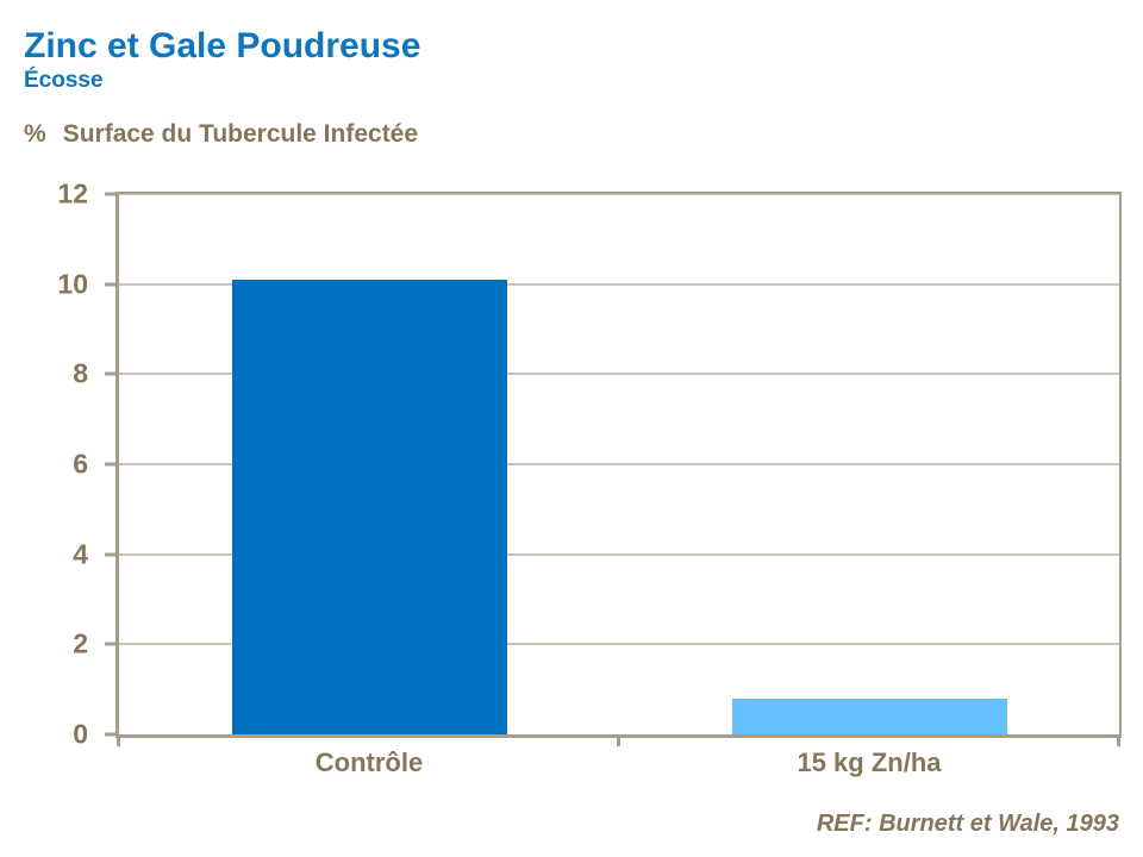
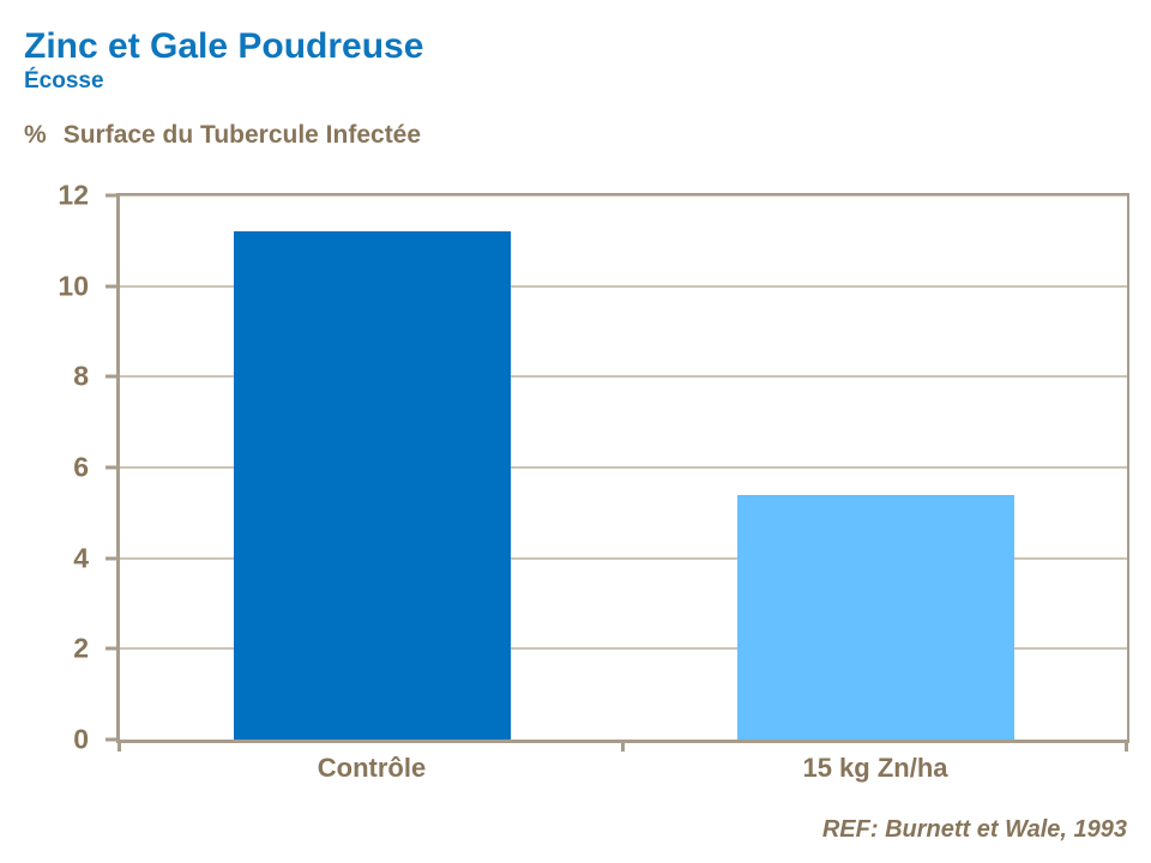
Contrôle: 10.1 -> 11.2
15 kg Zn/ha: 0.8 -> 5.4
